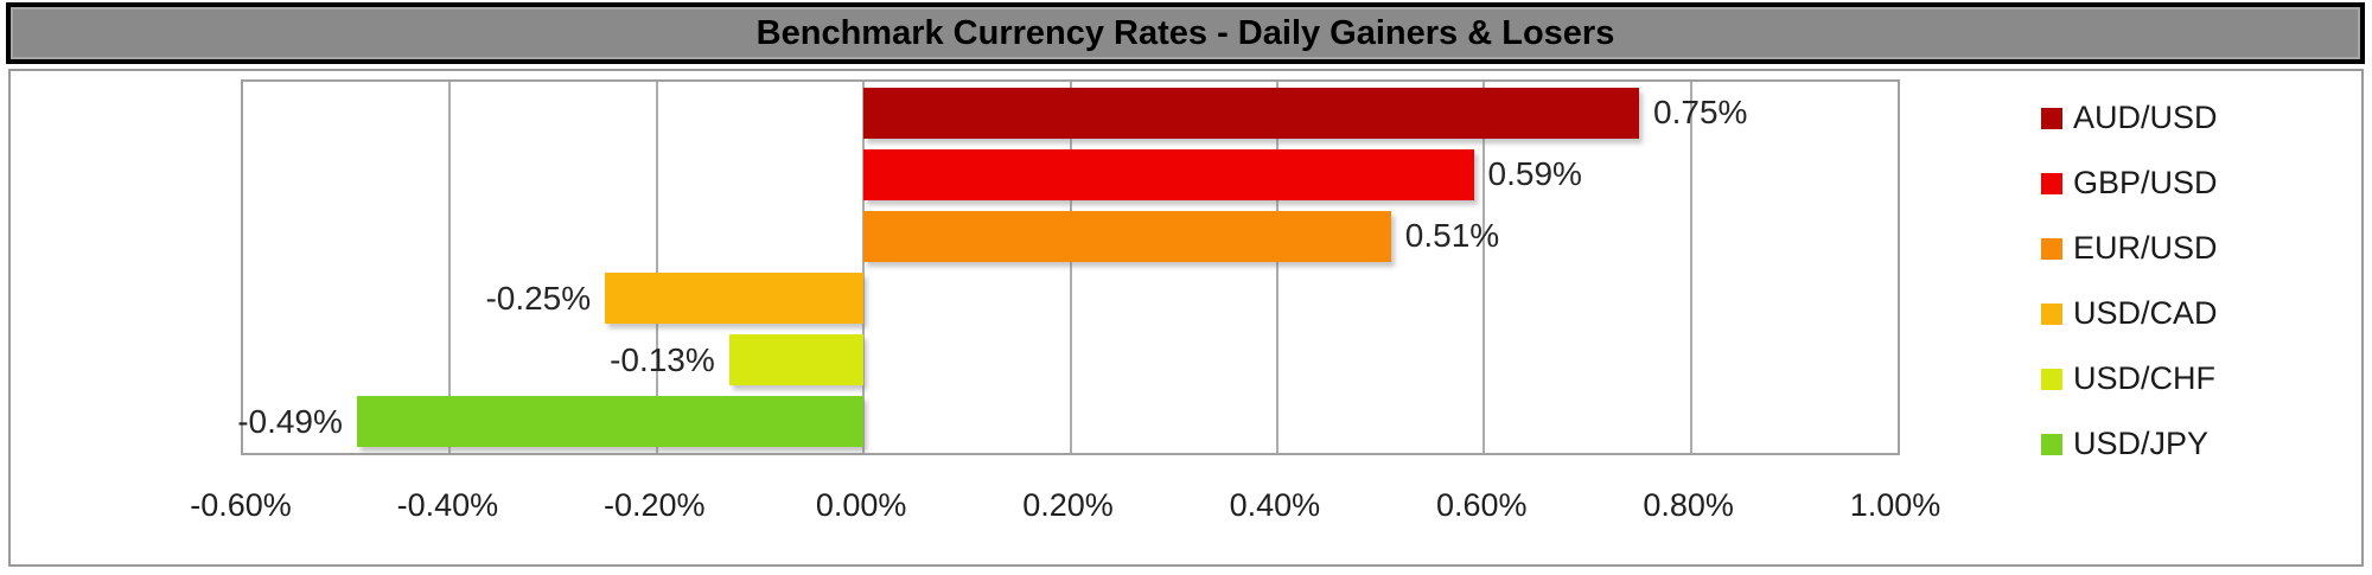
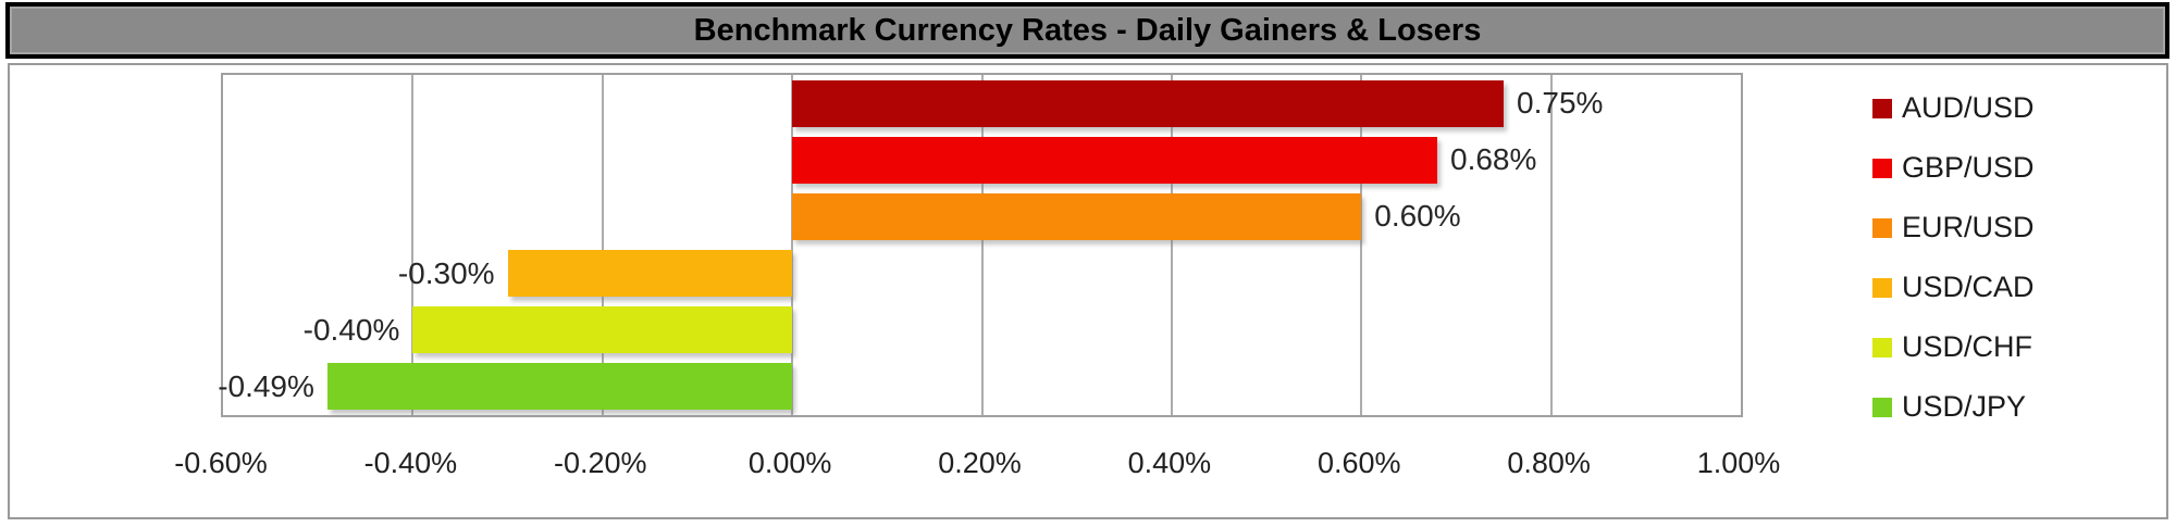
GBP/USD: 0.59% -> 0.68%
EUR/USD: 0.51% -> 0.60%
USD/CAD: -0.25% -> -0.30%
USD/CHF: -0.13% -> -0.40%
